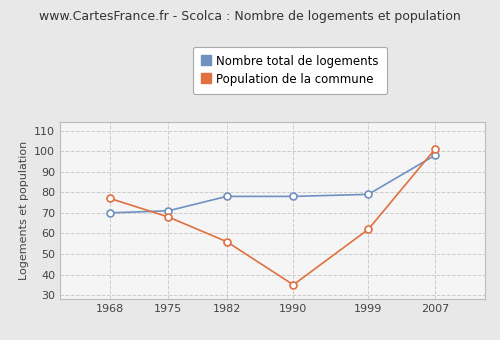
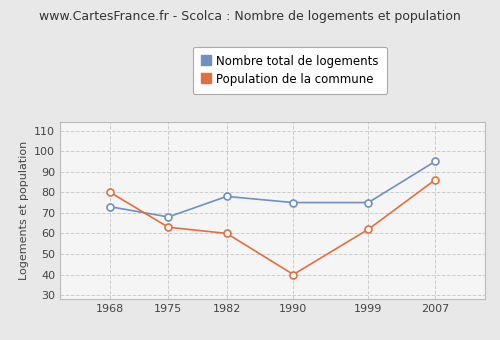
Nombre total de logements/1968: 70 -> 73
Population de la commune/1968: 77 -> 80
Nombre total de logements/1975: 71 -> 68
Population de la commune/1975: 68 -> 63
Population de la commune/1982: 56 -> 60
Nombre total de logements/1990: 78 -> 75
Population de la commune/1990: 35 -> 40
Nombre total de logements/1999: 79 -> 75
Nombre total de logements/2007: 98 -> 95
Population de la commune/2007: 101 -> 86
